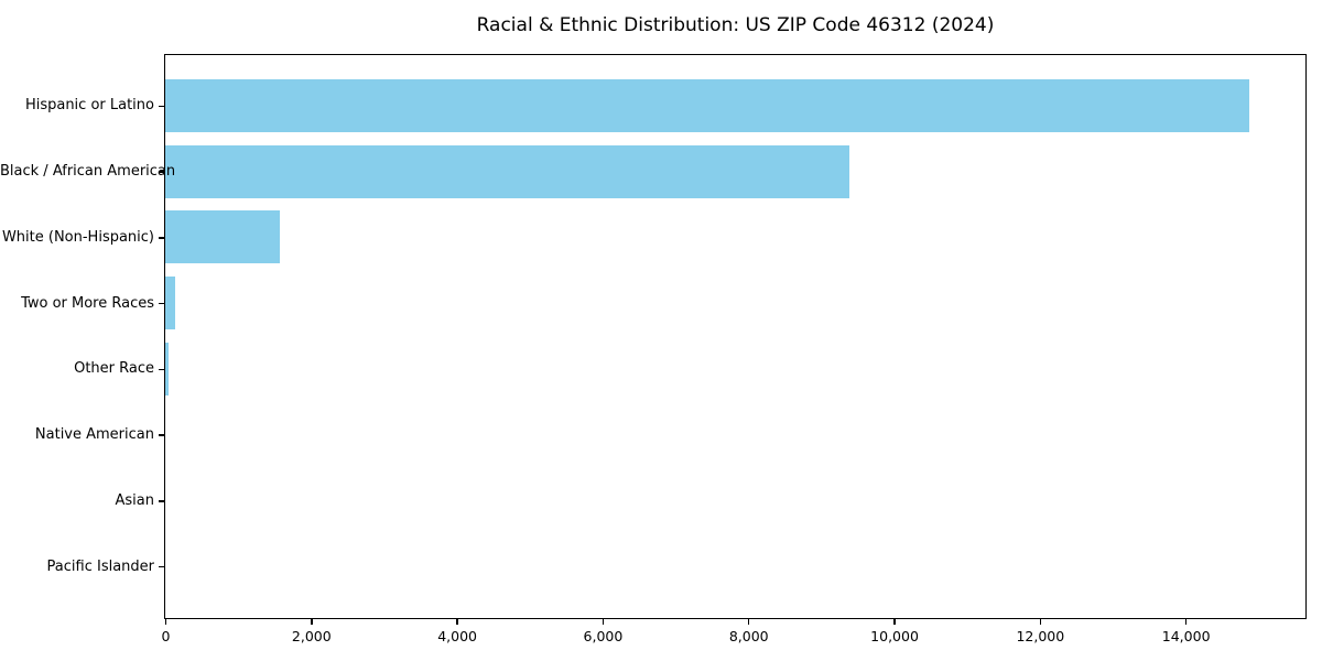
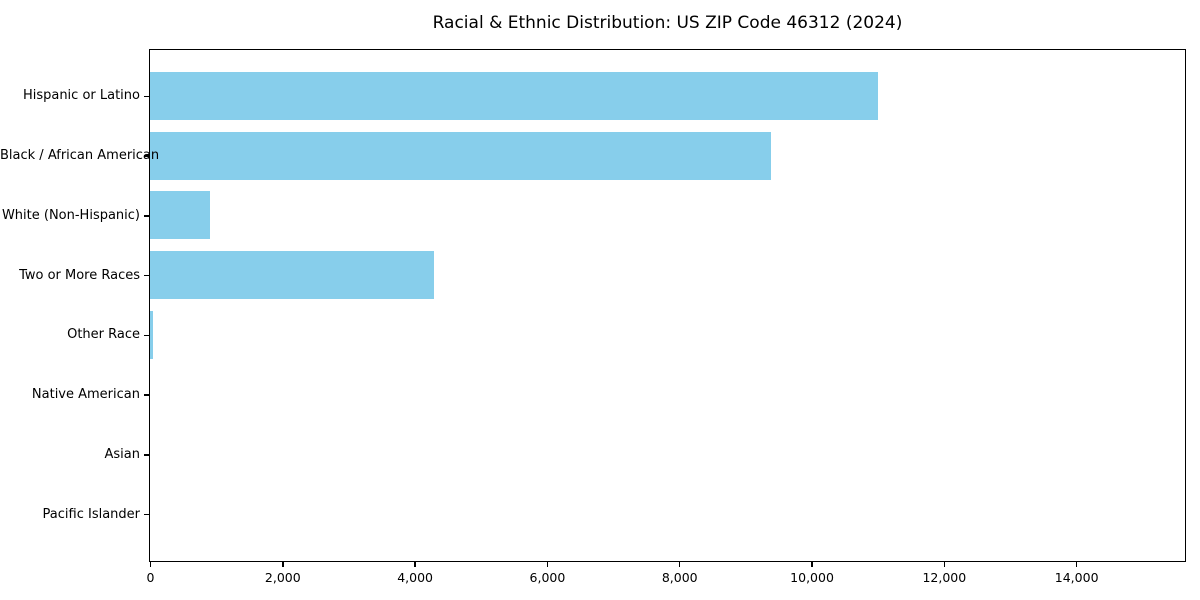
Hispanic or Latino: 14900 -> 11000
White (Non-Hispanic): 1600 -> 900
Two or More Races: 100 -> 4300
